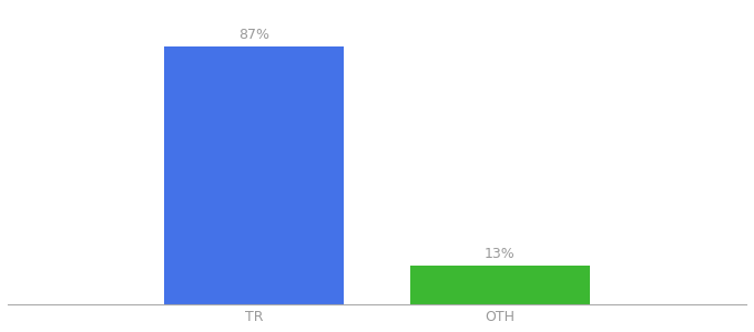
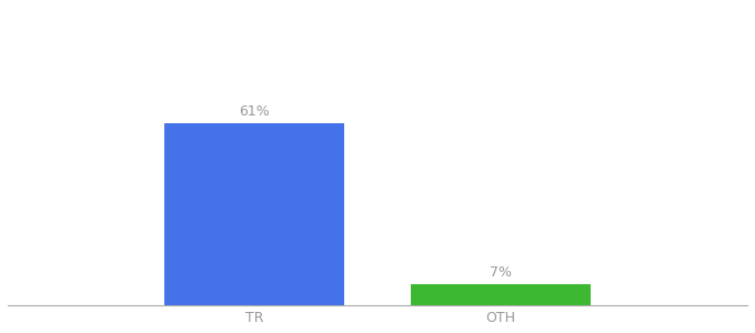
TR: 87% -> 61%
OTH: 13% -> 7%
